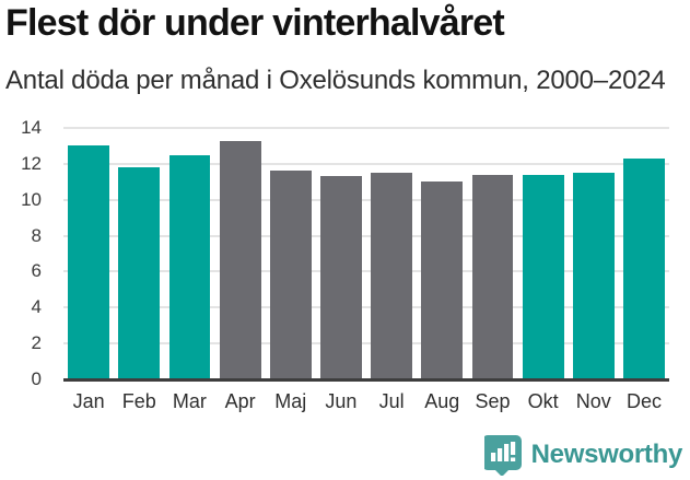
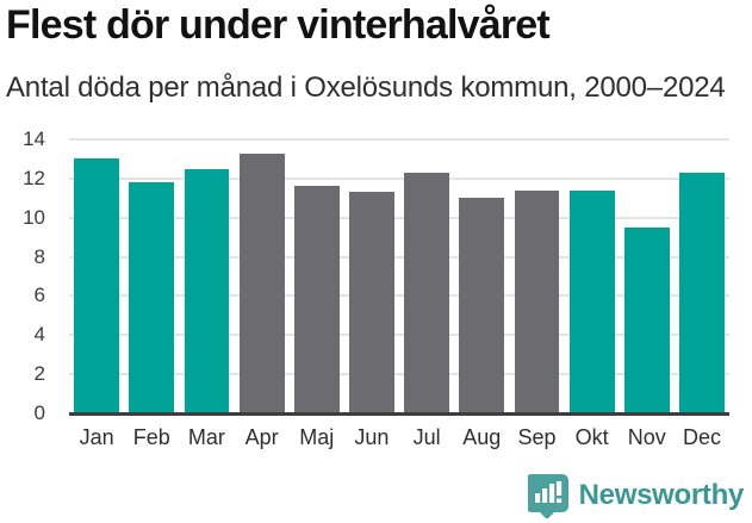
Jul: 11.5 -> 12.3
Nov: 11.5 -> 9.5
